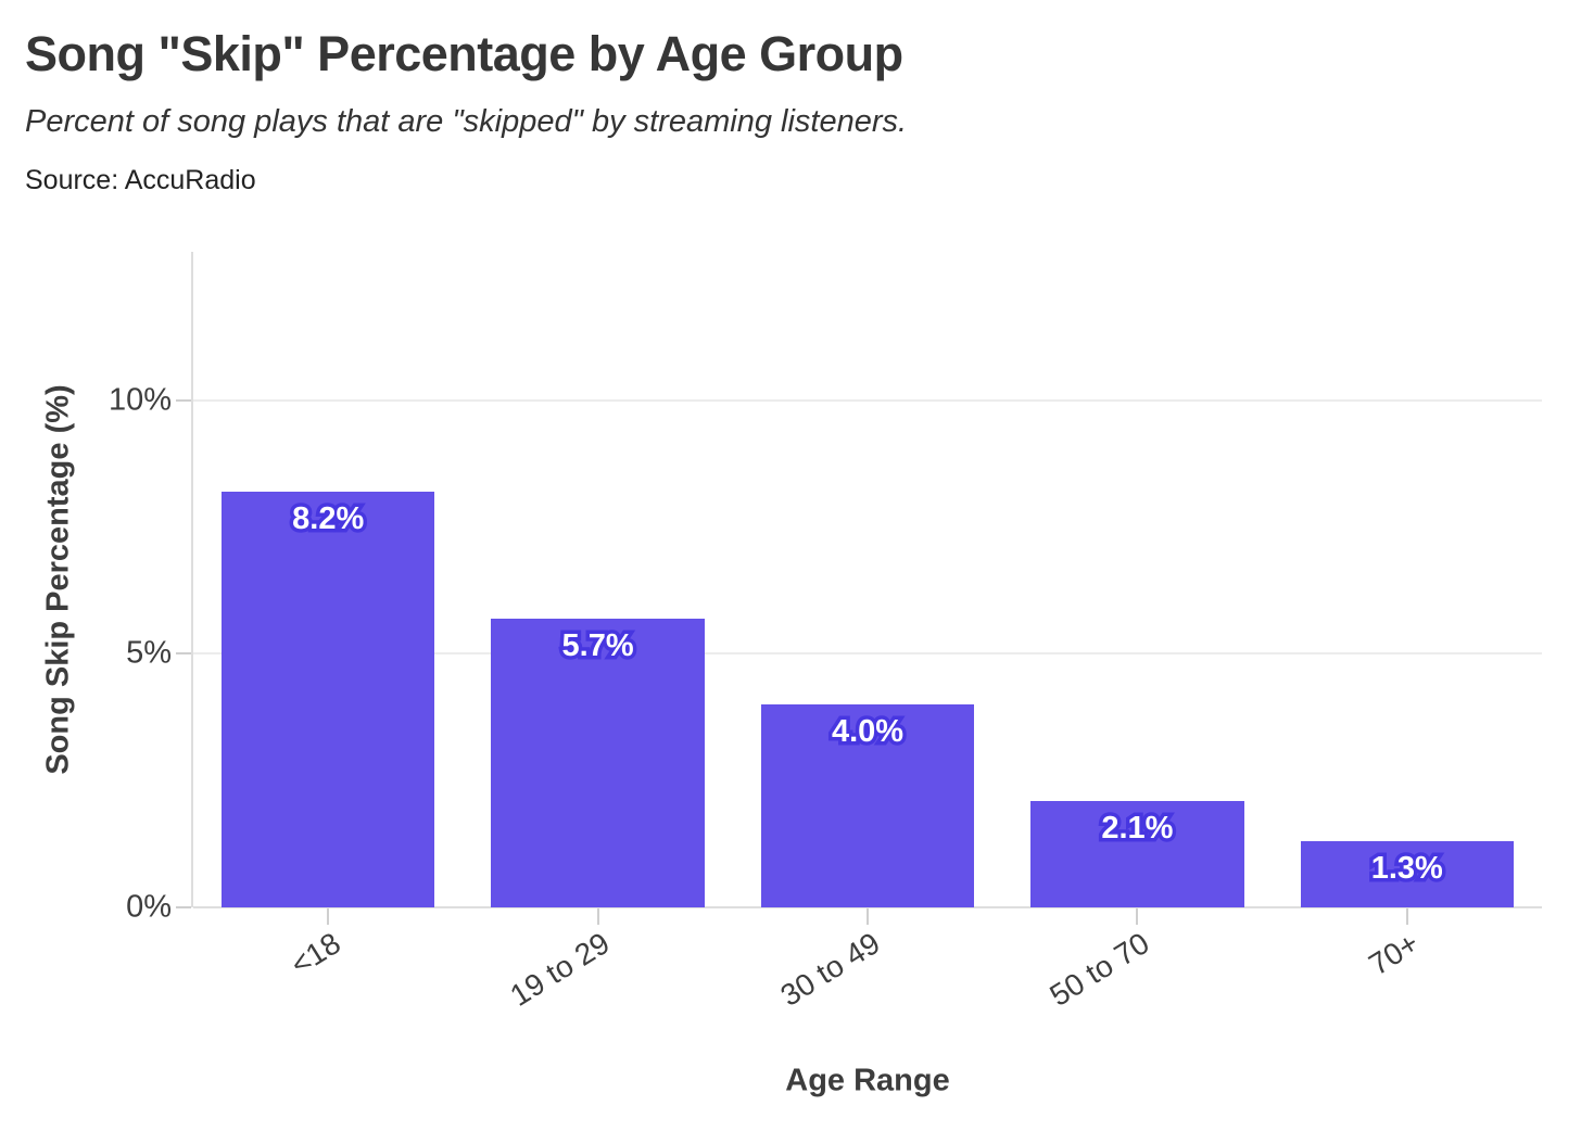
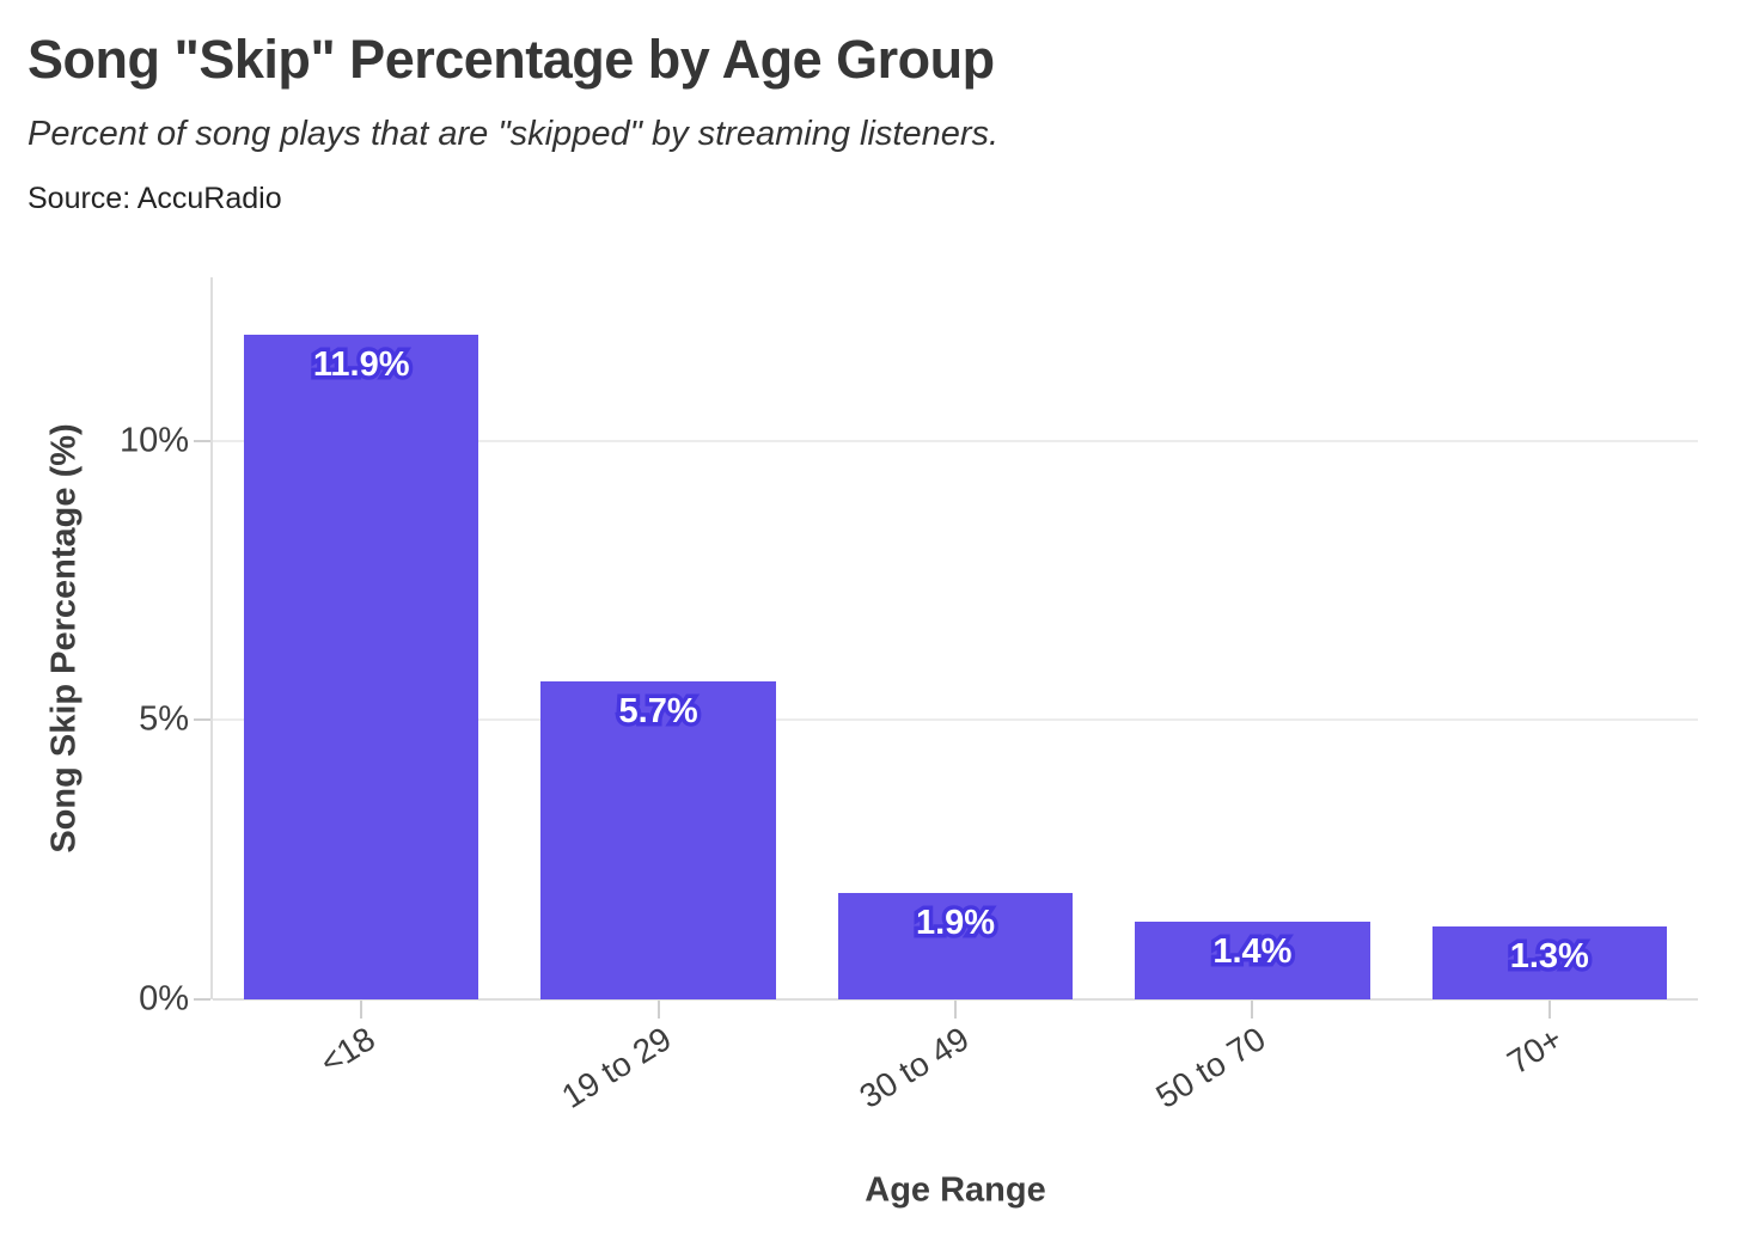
<18: 8.2% -> 11.9%
30 to 49: 4.0% -> 1.9%
50 to 70: 2.1% -> 1.4%
